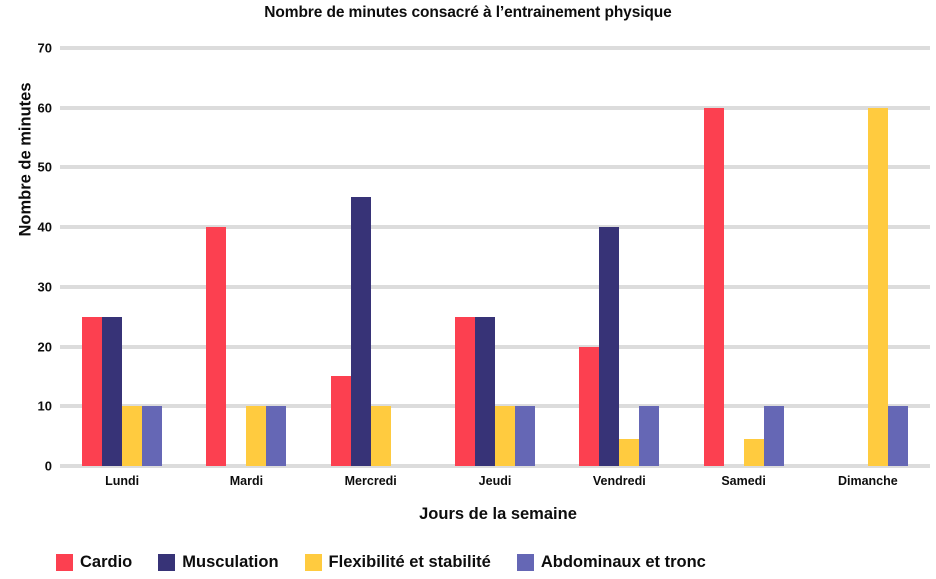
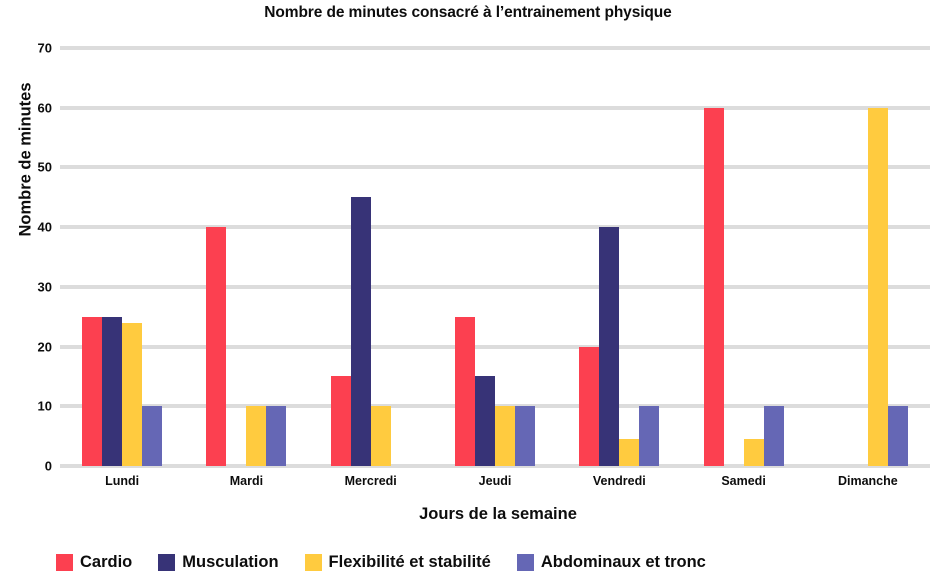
Flexibilité et stabilité/Lundi: 10 -> 24
Musculation/Jeudi: 25 -> 15
